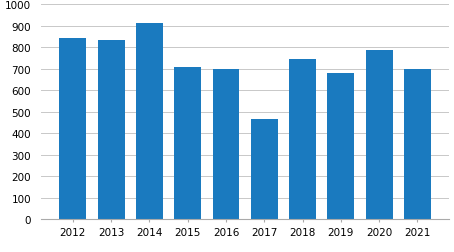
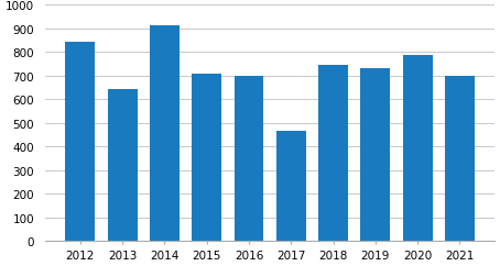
2013: 835 -> 640
2019: 678 -> 730
